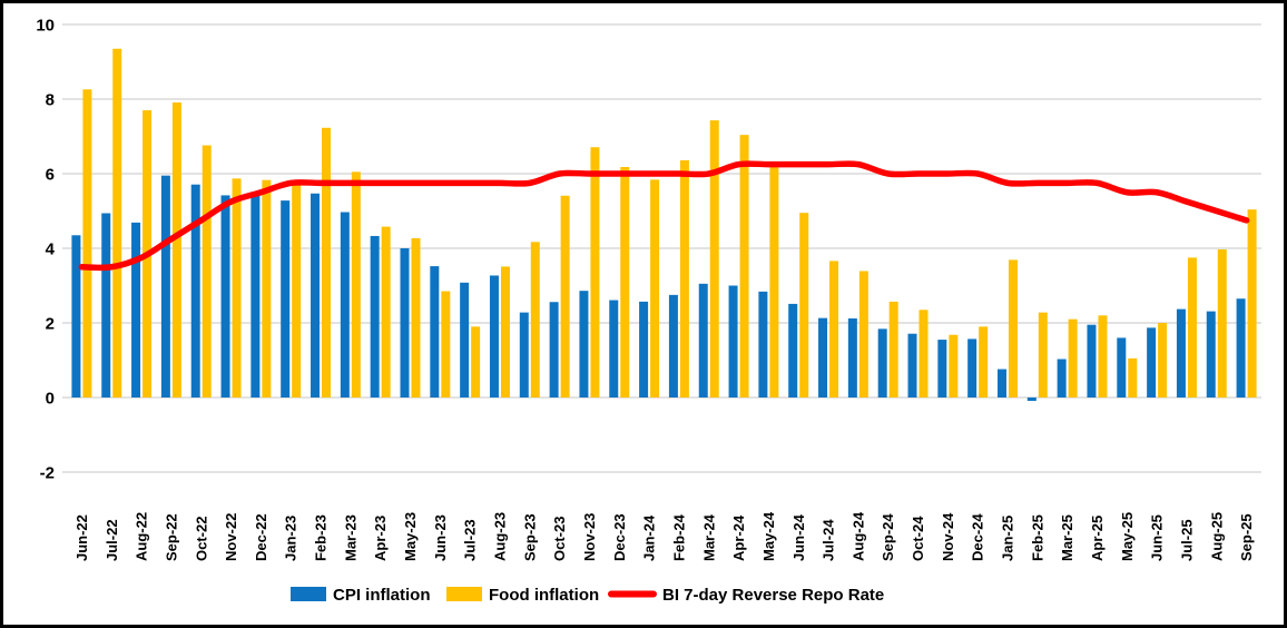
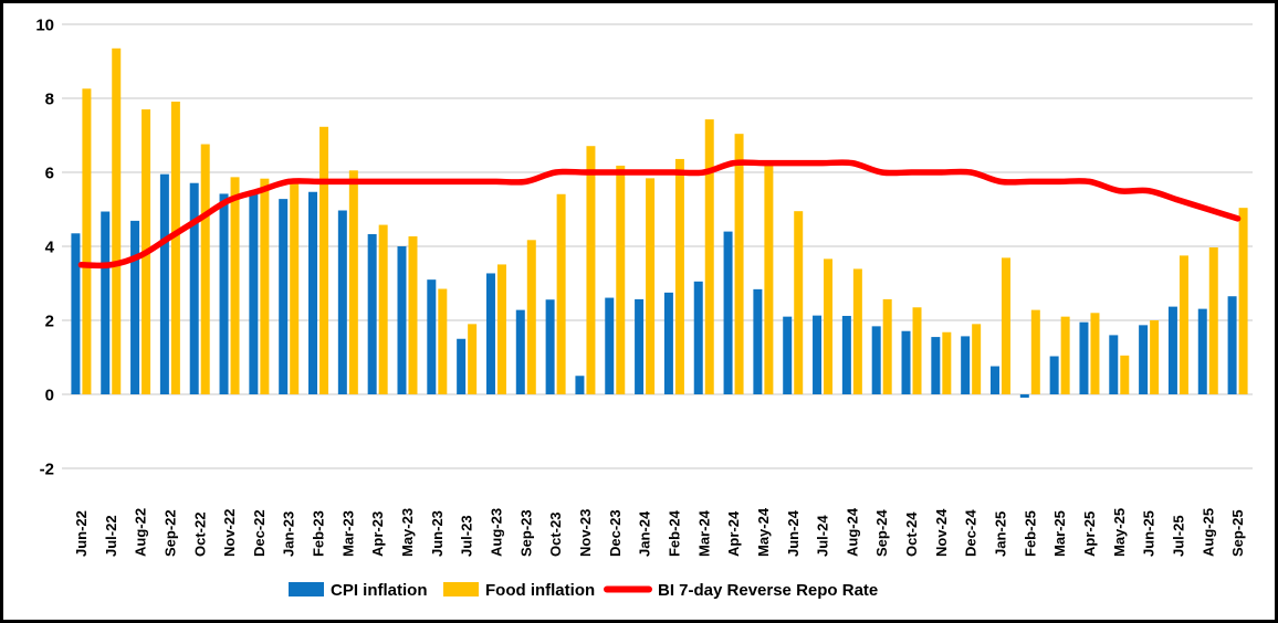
CPI inflation/Jun-23: 3.5 -> 3.1
CPI inflation/Jul-23: 3.1 -> 1.5
CPI inflation/Nov-23: 2.9 -> 0.5
CPI inflation/Apr-24: 3.0 -> 4.4
CPI inflation/Jun-24: 2.5 -> 2.1
